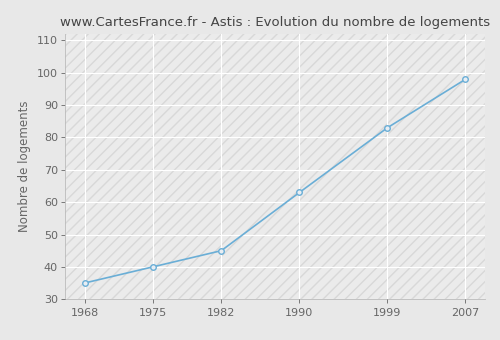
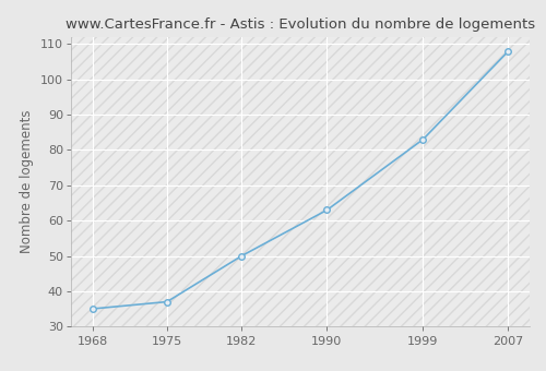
1975: 40 -> 37
1982: 45 -> 50
2007: 98 -> 108
